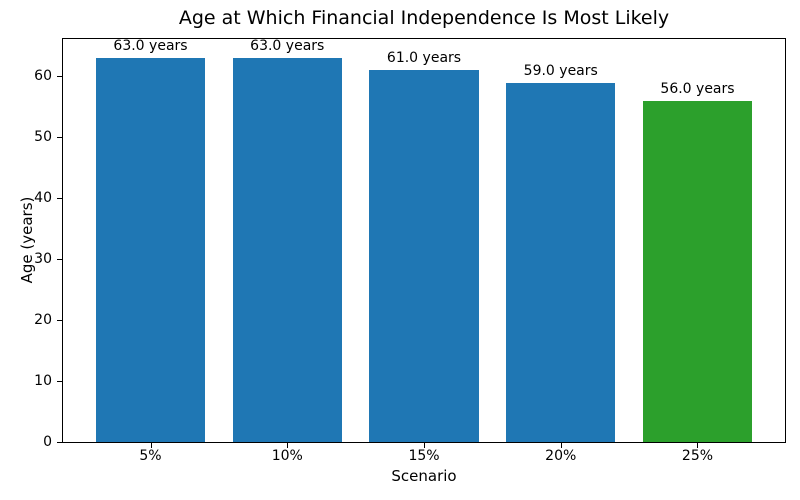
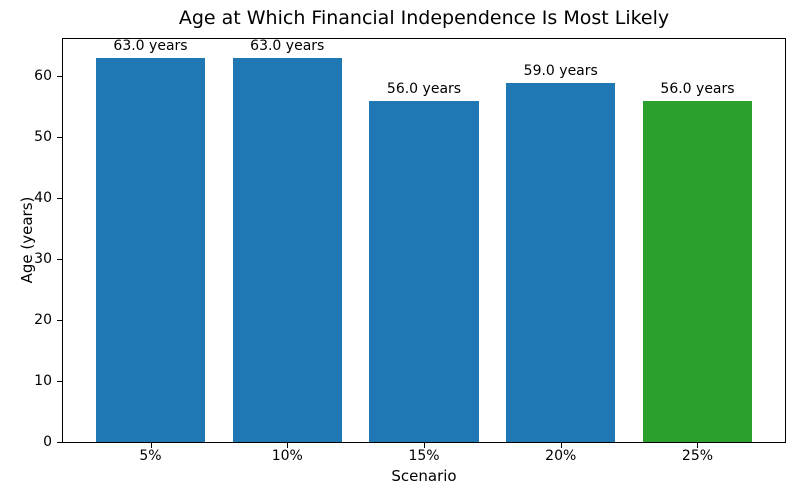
15%: 61.0 -> 56.0
